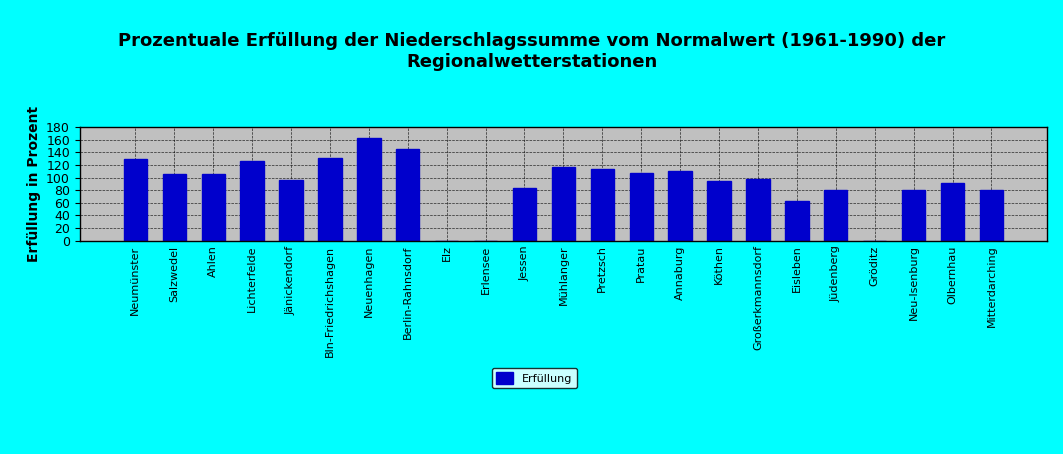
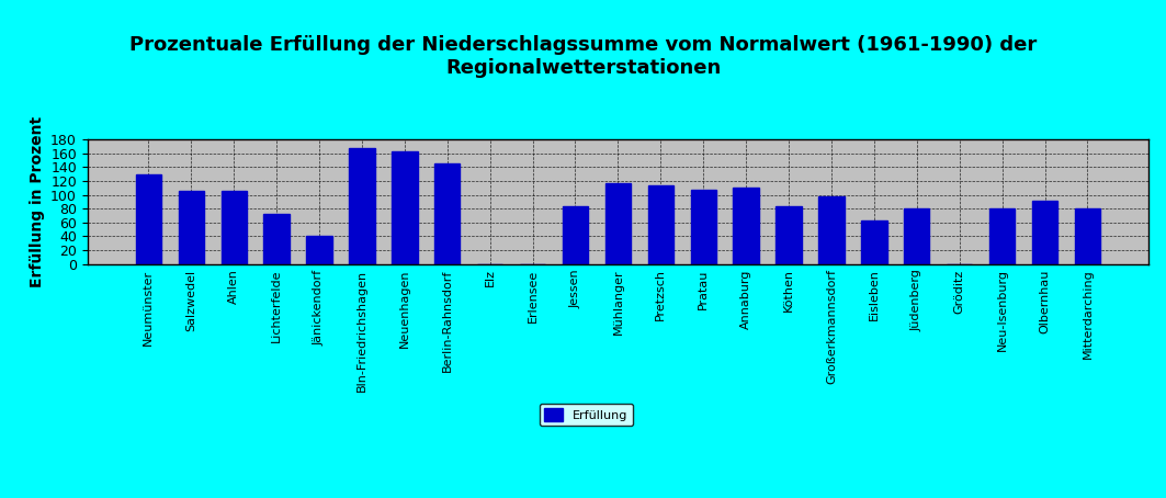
Lichterfelde: 126 -> 72
Jänickendorf: 96 -> 40
Bln-Friedrichshagen: 131 -> 168
Köthen: 94 -> 84
